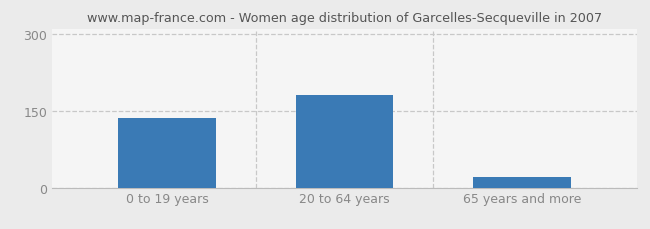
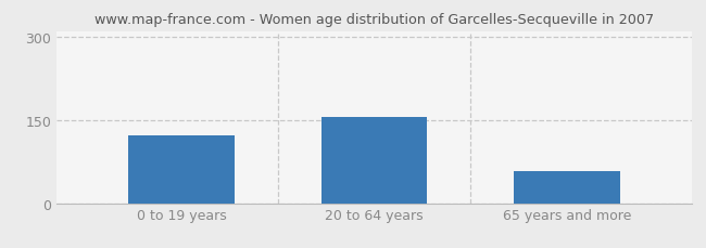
0 to 19 years: 135 -> 122
20 to 64 years: 180 -> 156
65 years and more: 20 -> 58
